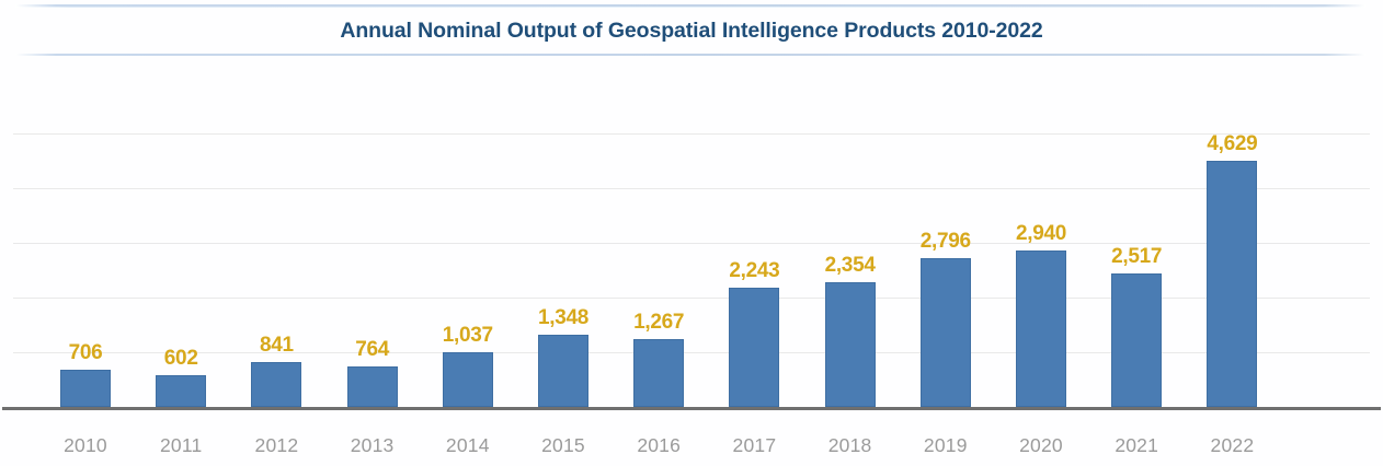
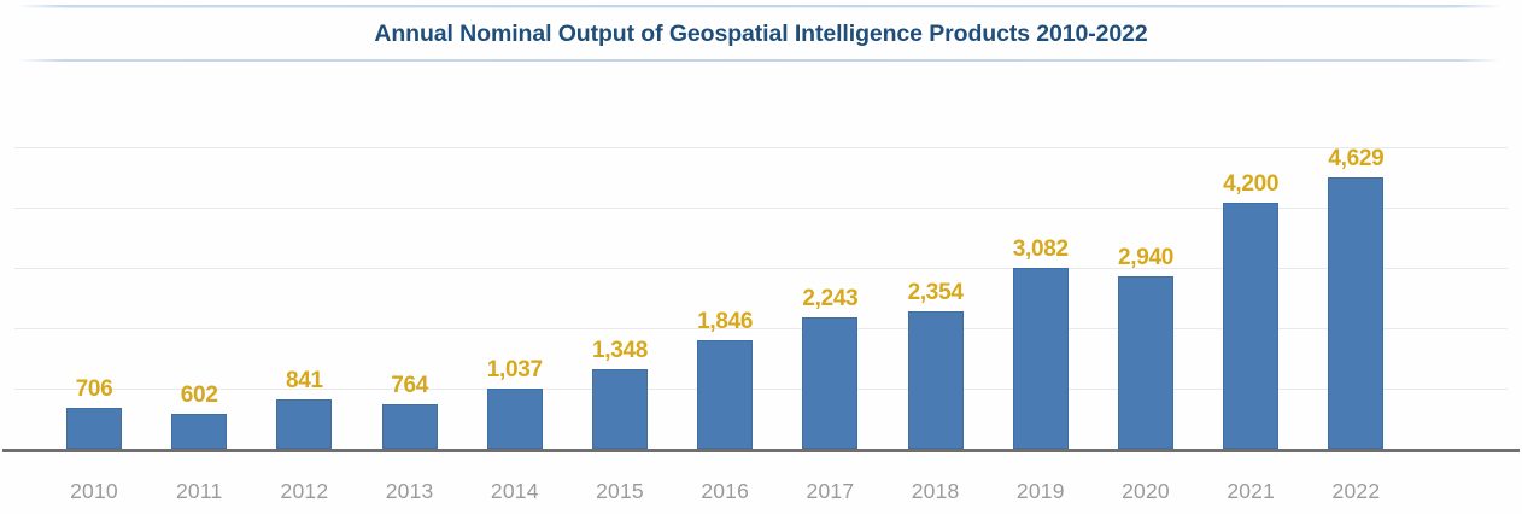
2016: 1,267 -> 1,846
2019: 2,796 -> 3,082
2021: 2,517 -> 4,200
